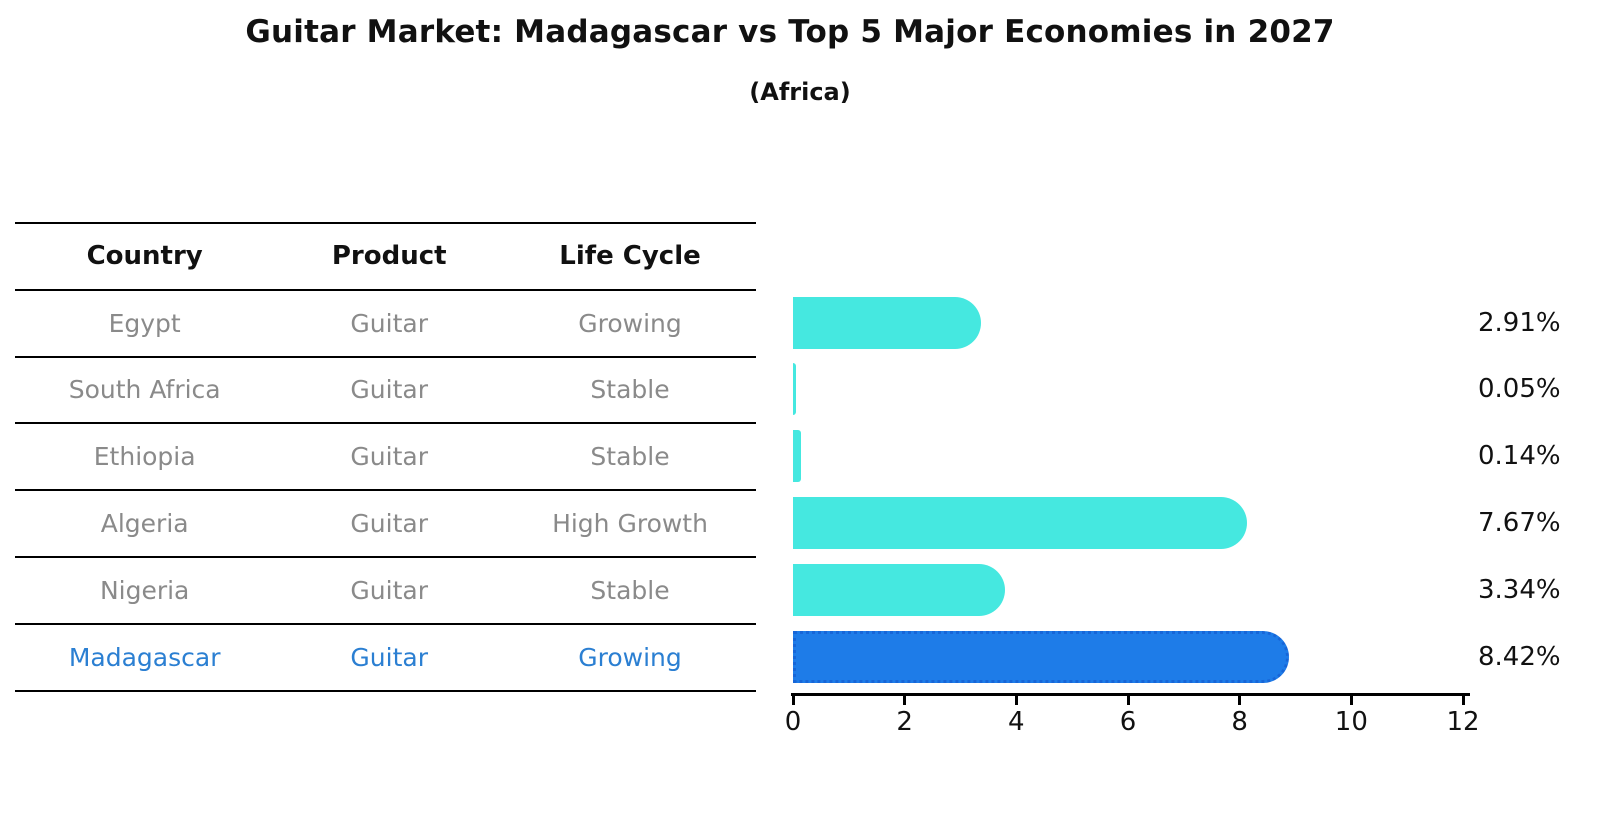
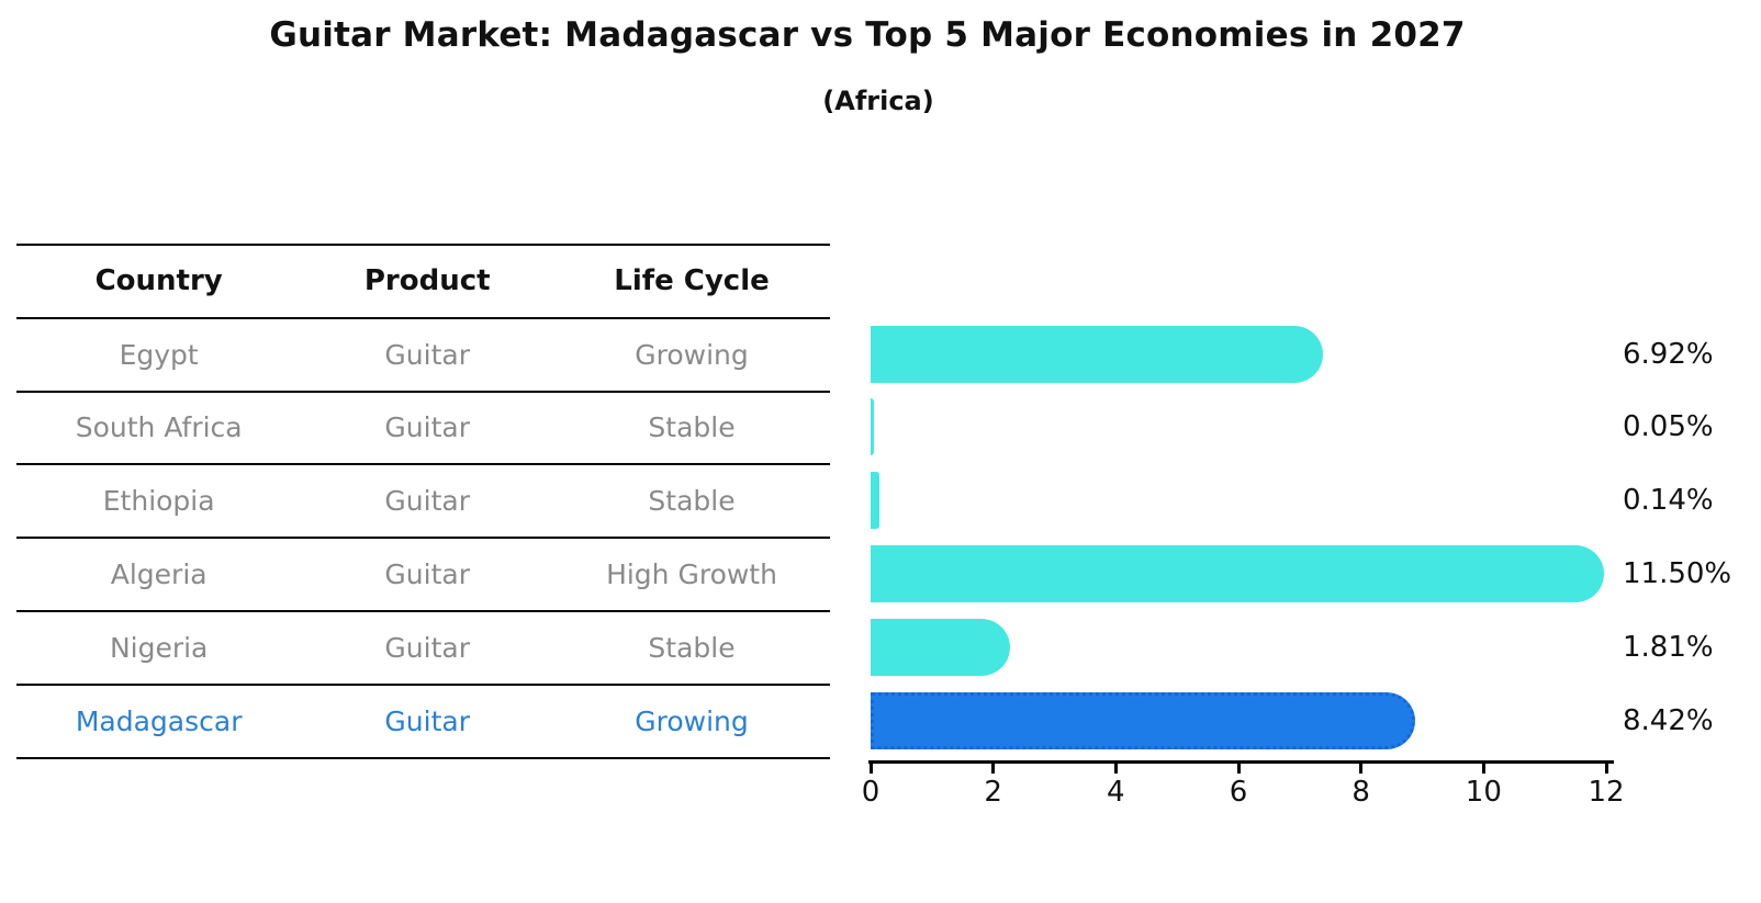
Egypt: 2.91% -> 6.92%
Algeria: 7.67% -> 11.50%
Nigeria: 3.34% -> 1.81%
